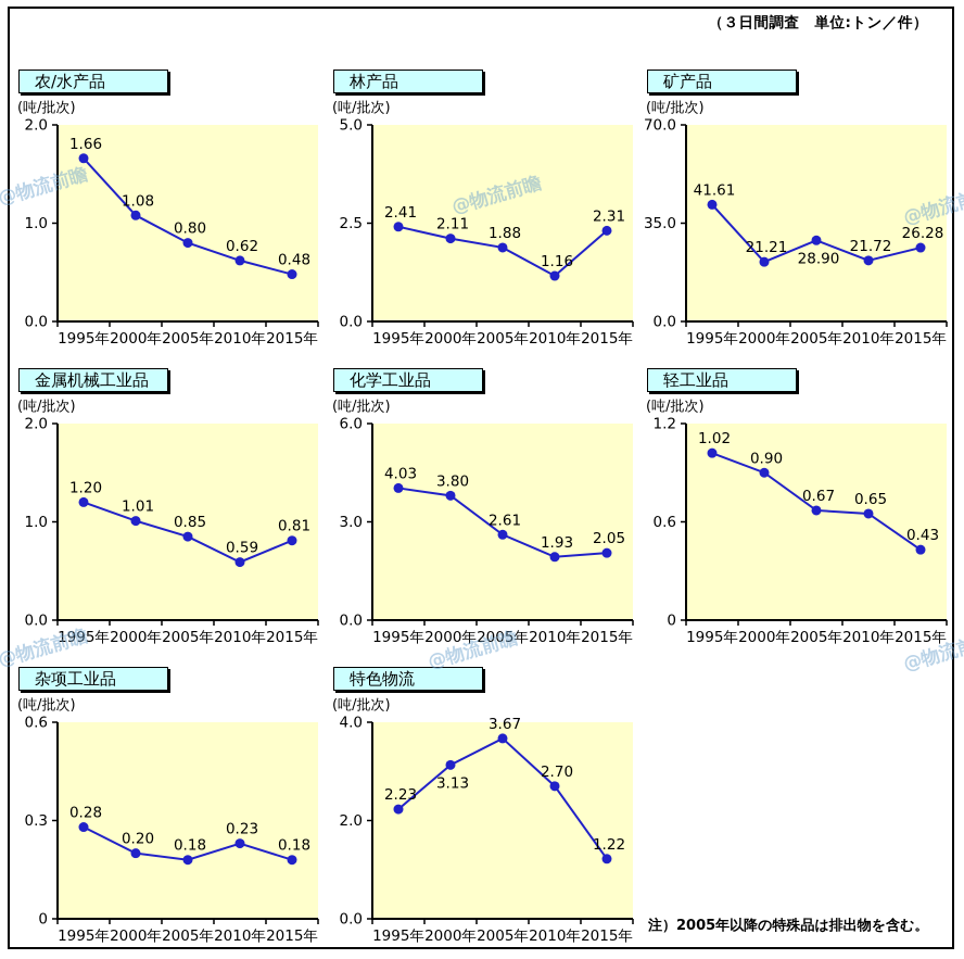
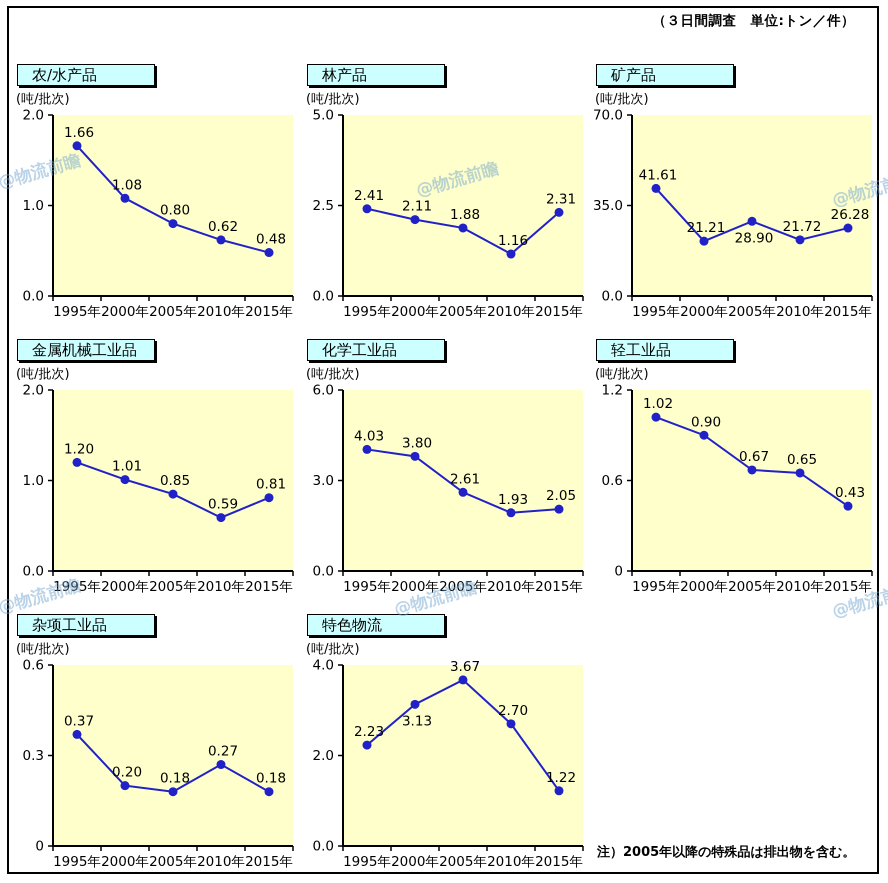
杂项工业品/1995年: 0.28 -> 0.37
杂项工业品/2010年: 0.23 -> 0.27
